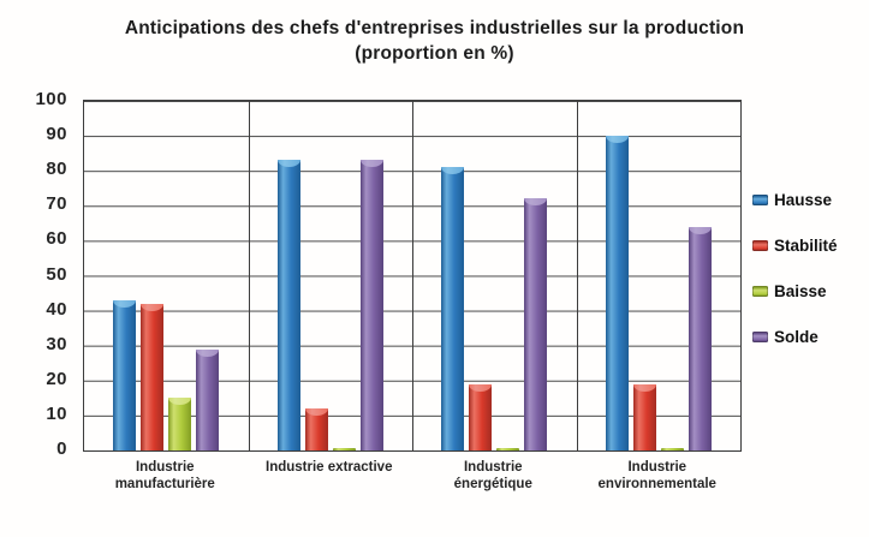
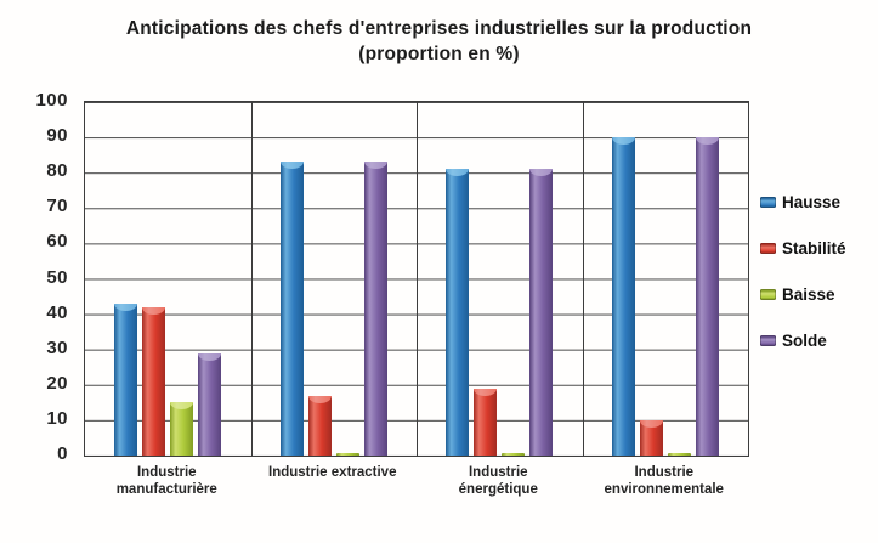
Stabilité/Industrie extractive: 12 -> 17
Solde/Industrie énergétique: 72 -> 81
Stabilité/Industrie environnementale: 19 -> 10
Solde/Industrie environnementale: 64 -> 90
